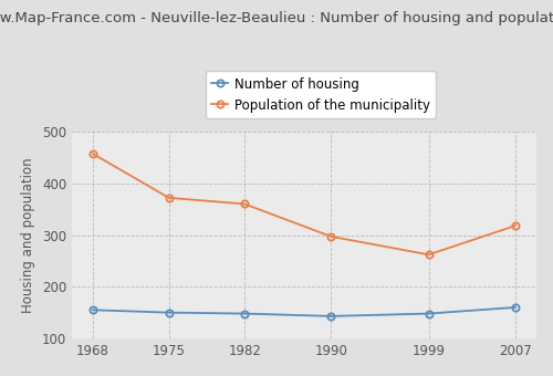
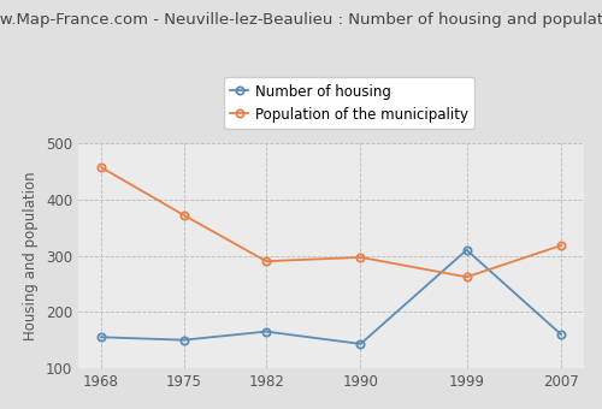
Number of housing/1982: 148 -> 165
Population of the municipality/1982: 360 -> 290
Number of housing/1999: 148 -> 310
